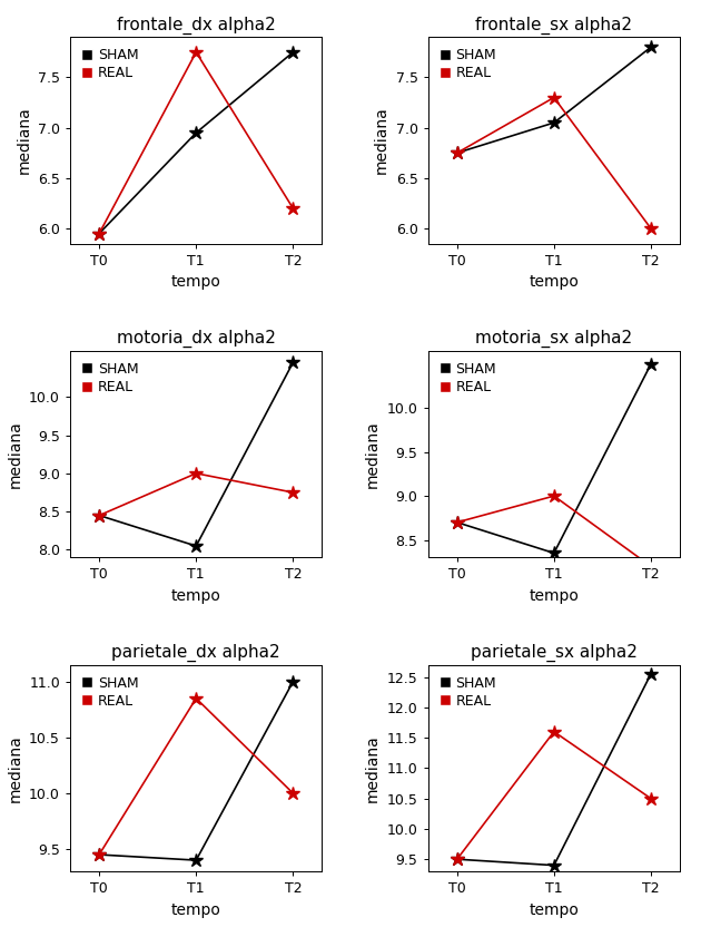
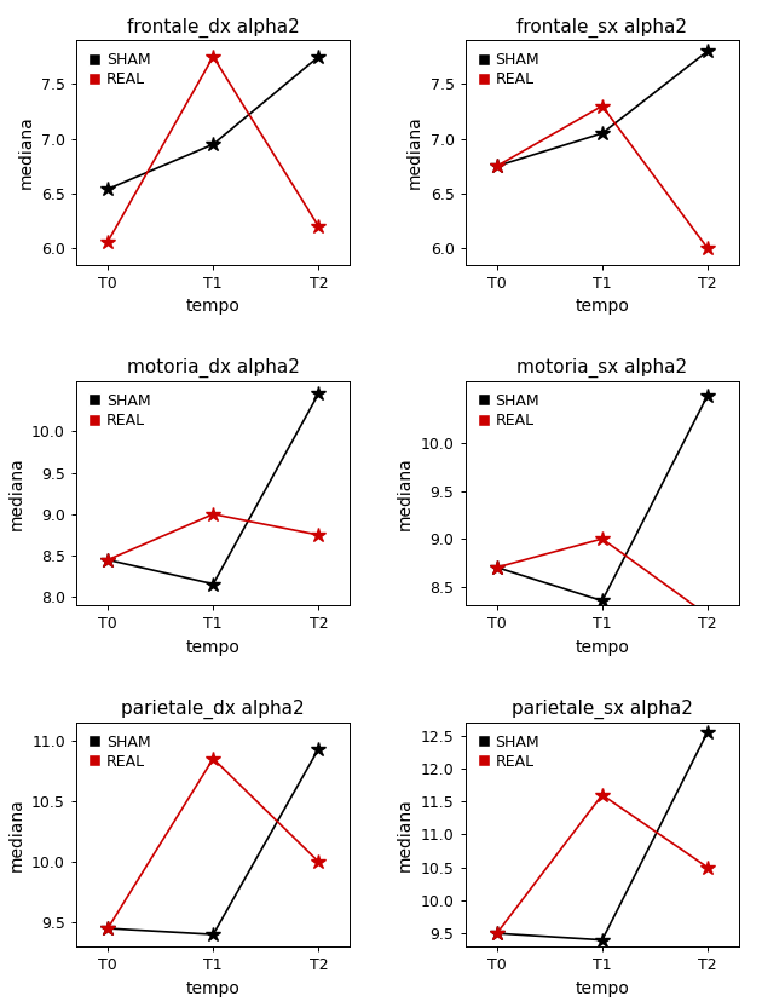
frontale_dx alpha2/SHAM/T0: 5.95 -> 6.54
frontale_dx alpha2/REAL/T0: 5.95 -> 6.06
motoria_dx alpha2/SHAM/T1: 8.05 -> 8.16
parietale_dx alpha2/SHAM/T2: 11.00 -> 10.93
